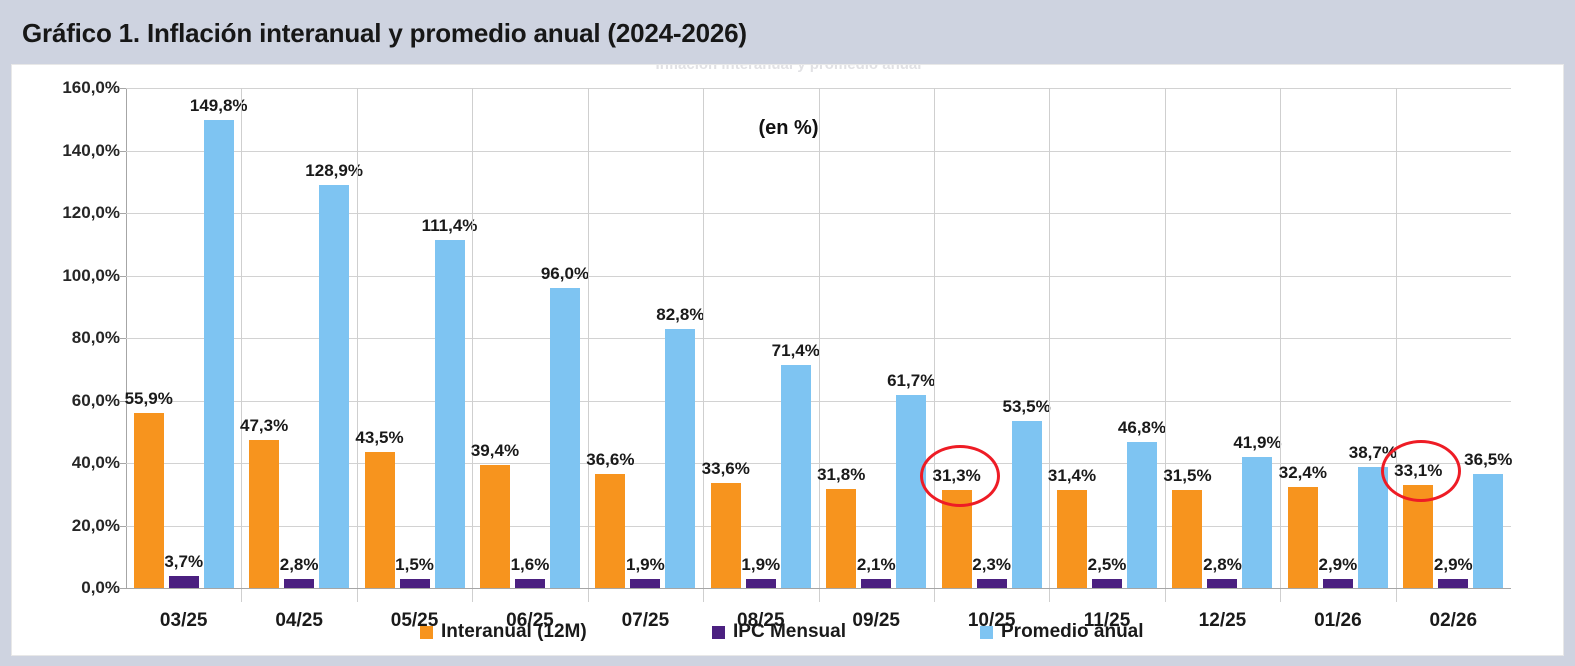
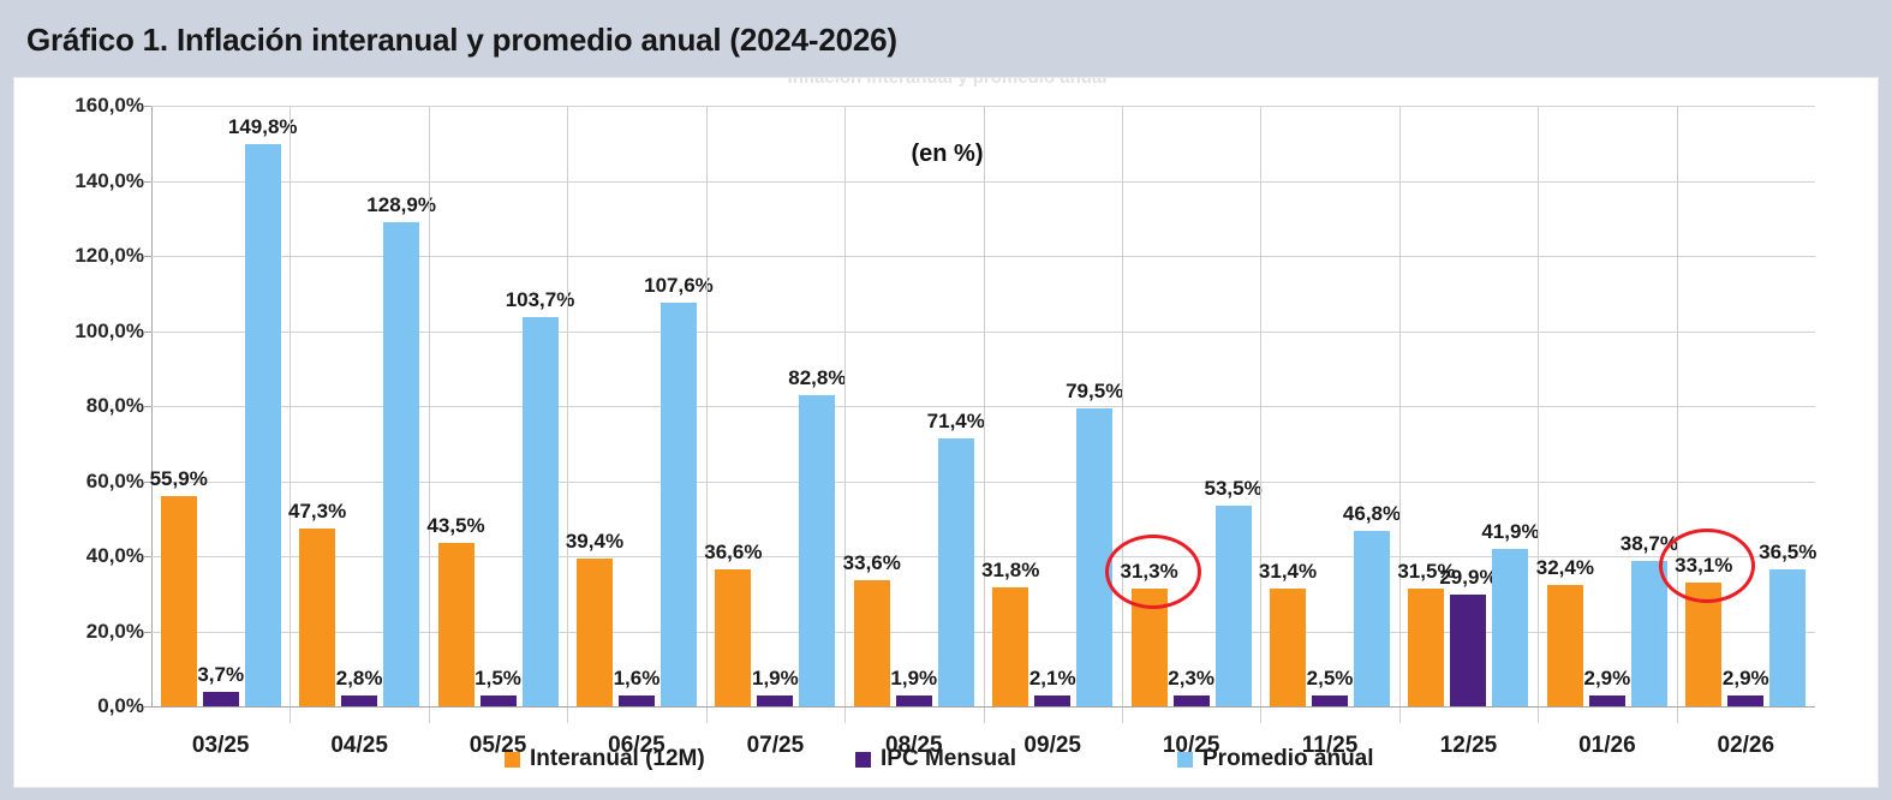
Promedio anual/05/25: 111,4% -> 103,7%
Promedio anual/06/25: 96,0% -> 107,6%
Promedio anual/09/25: 61,7% -> 79,5%
IPC Mensual/12/25: 2,8% -> 29,9%
